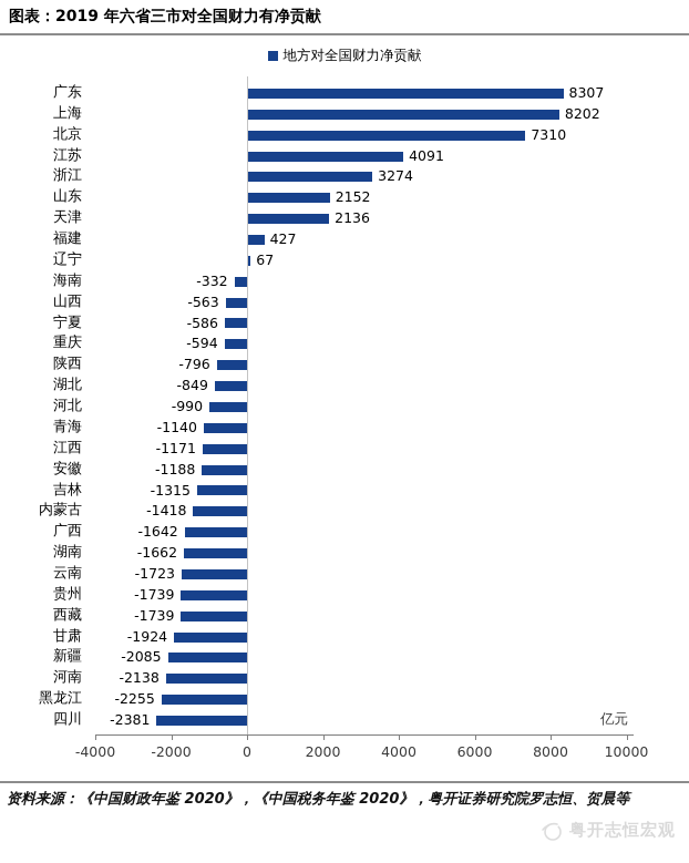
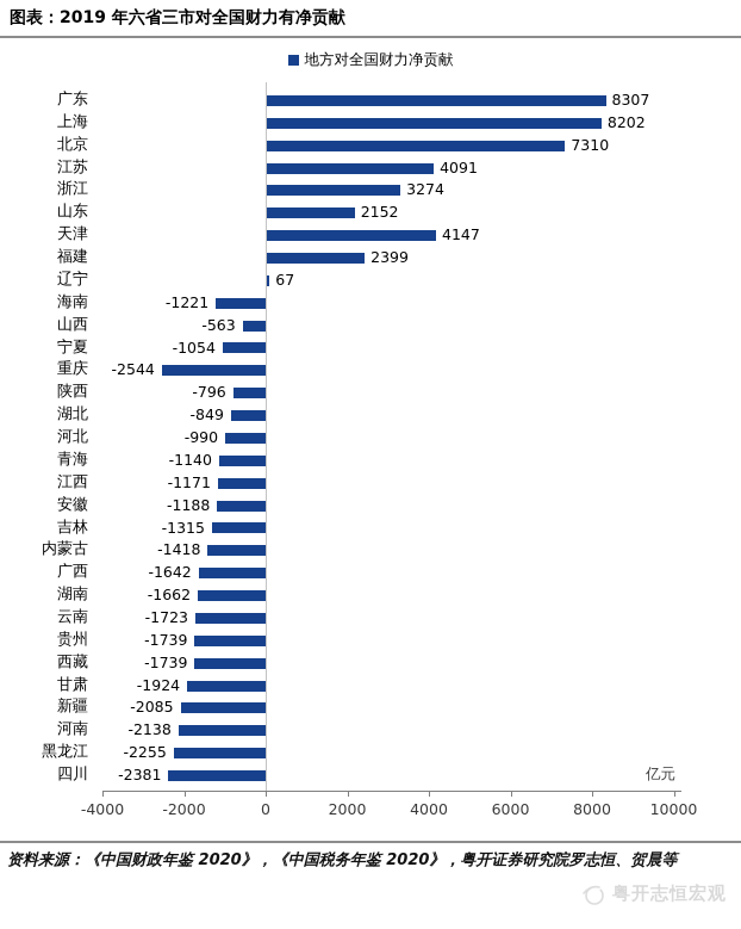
天津: 2136 -> 4147
福建: 427 -> 2399
海南: -332 -> -1221
宁夏: -586 -> -1054
重庆: -594 -> -2544
